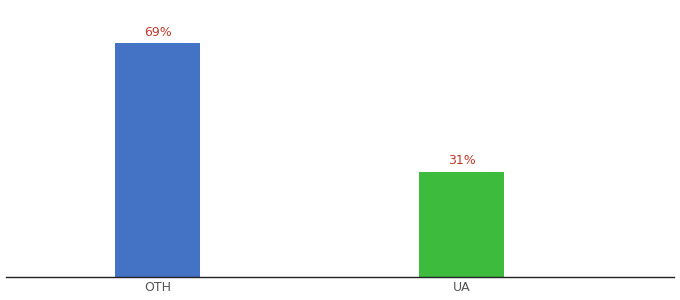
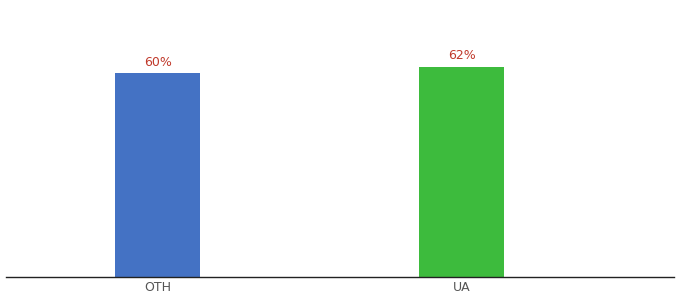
OTH: 69% -> 60%
UA: 31% -> 62%
